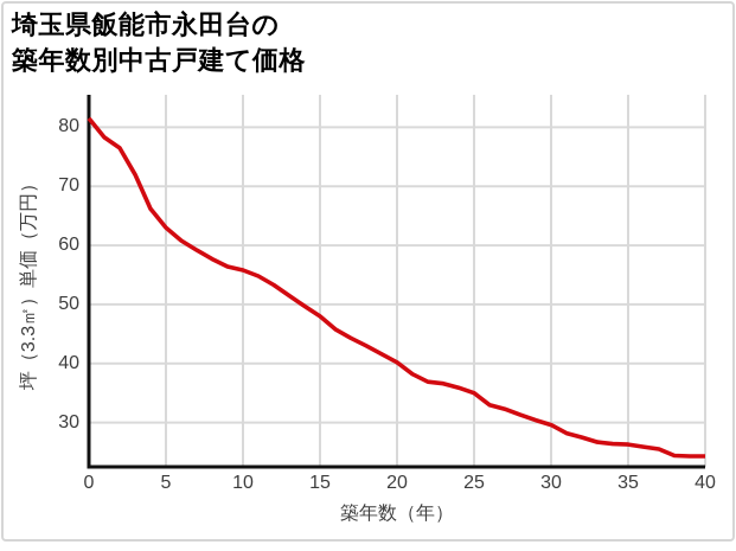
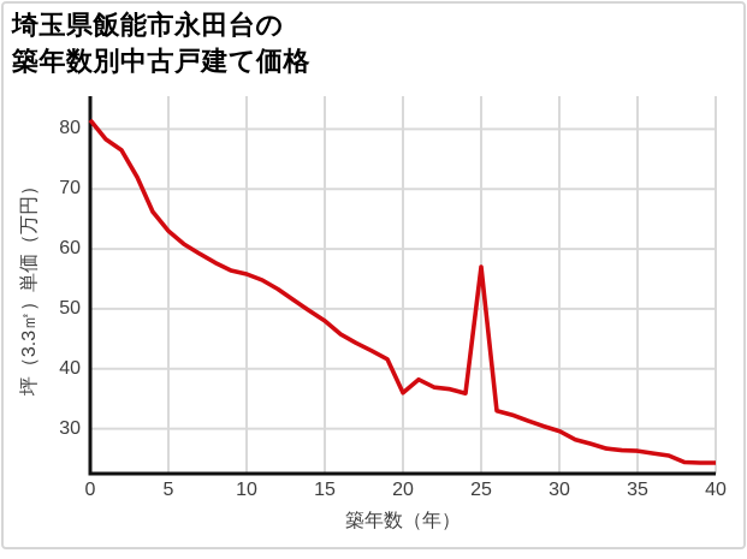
20: 40 -> 36
25: 35 -> 57
